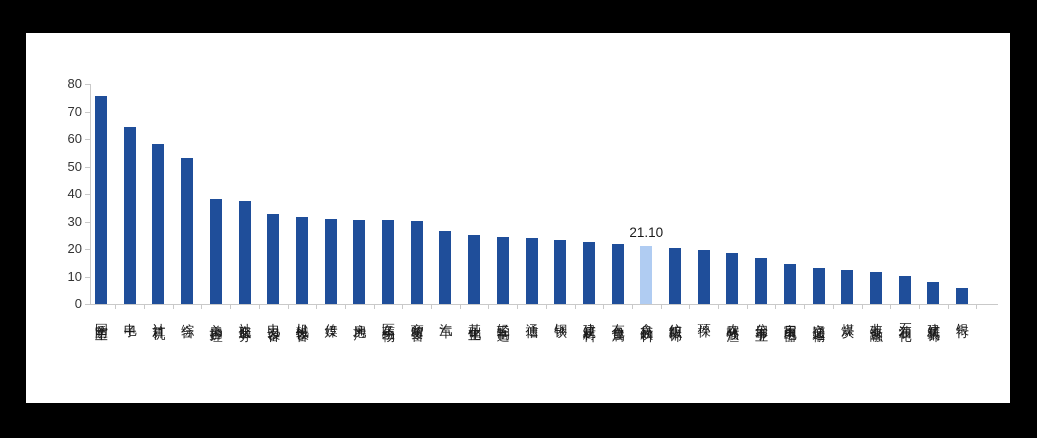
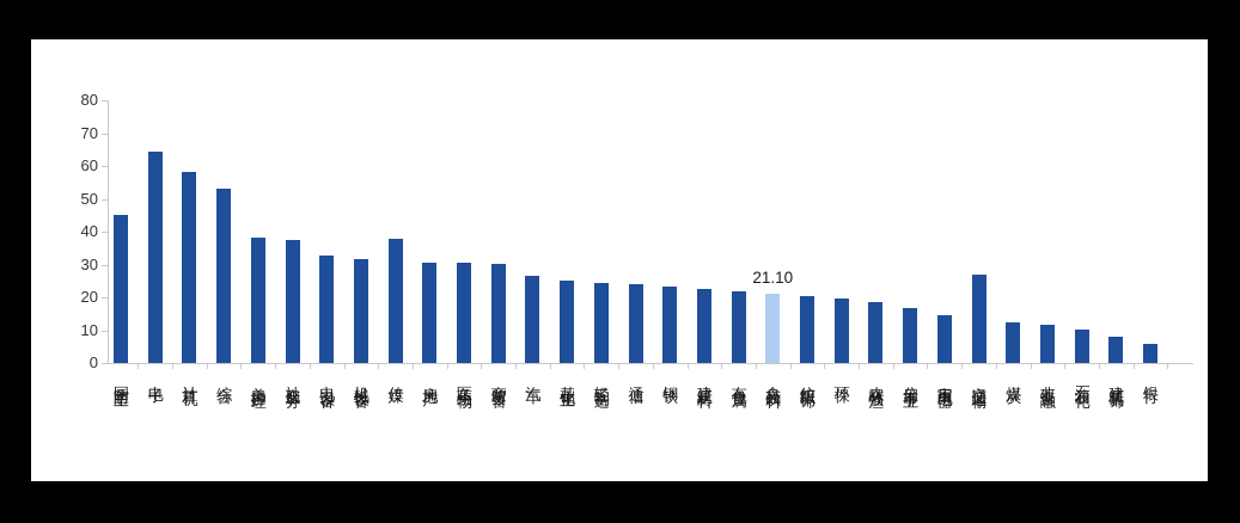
国防军工: 76 -> 45
传媒: 31 -> 38
交通运输: 13 -> 27
